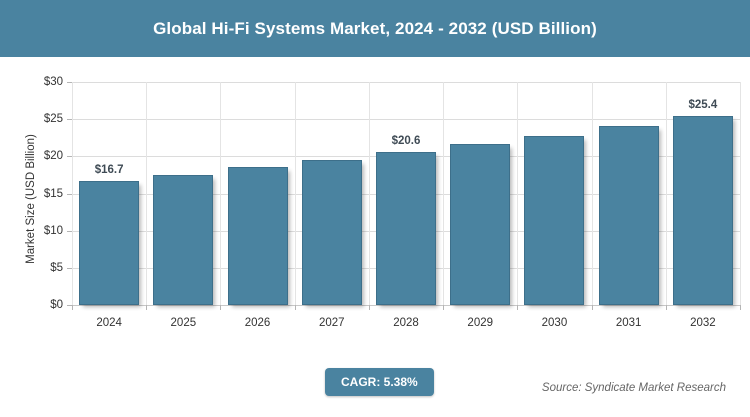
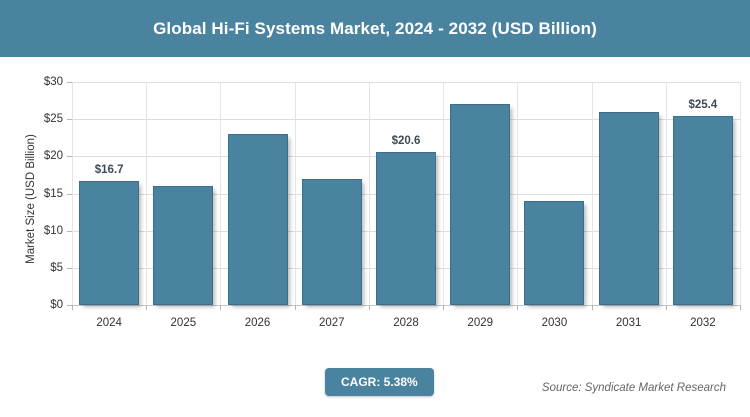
2025: $18 -> $16
2026: $18 -> $23
2027: $20 -> $17
2029: $22 -> $27
2030: $23 -> $14
2031: $24 -> $26
